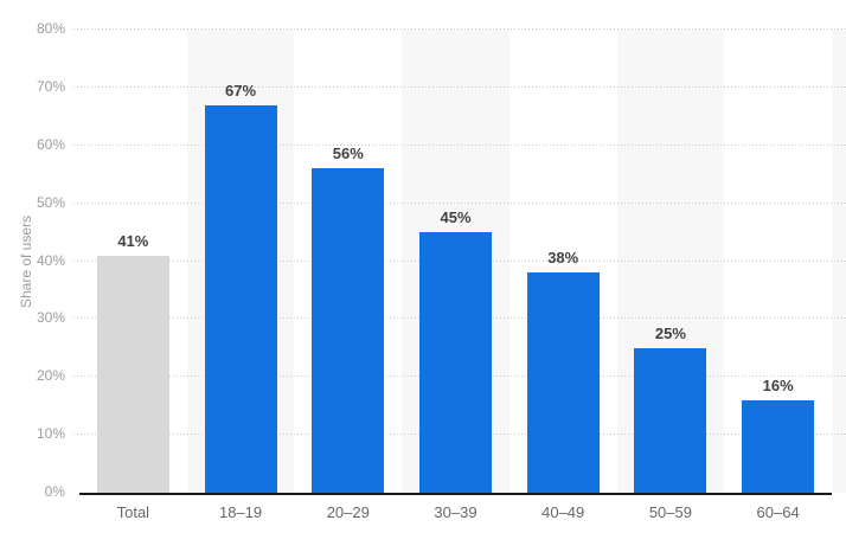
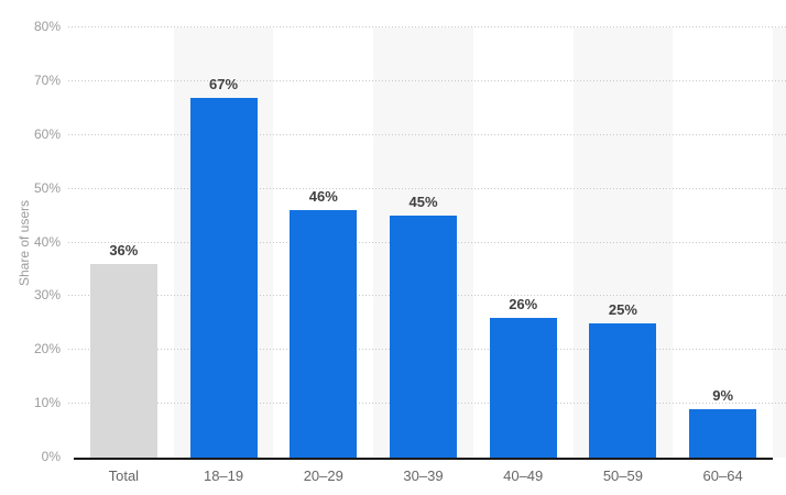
Total: 41% -> 36%
20–29: 56% -> 46%
40–49: 38% -> 26%
60–64: 16% -> 9%
